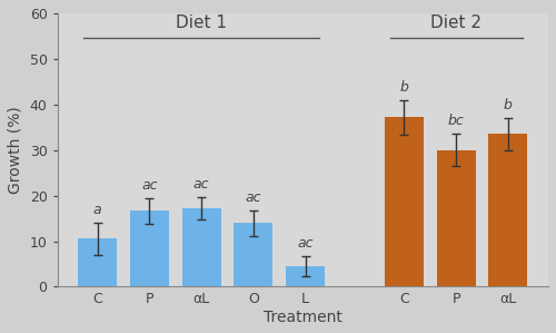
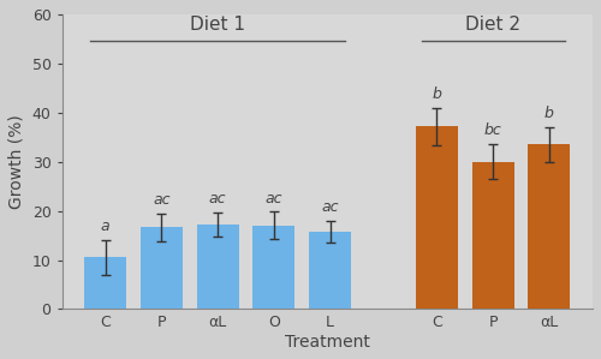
O: 14.0 -> 17.0
L: 4.5 -> 15.8
